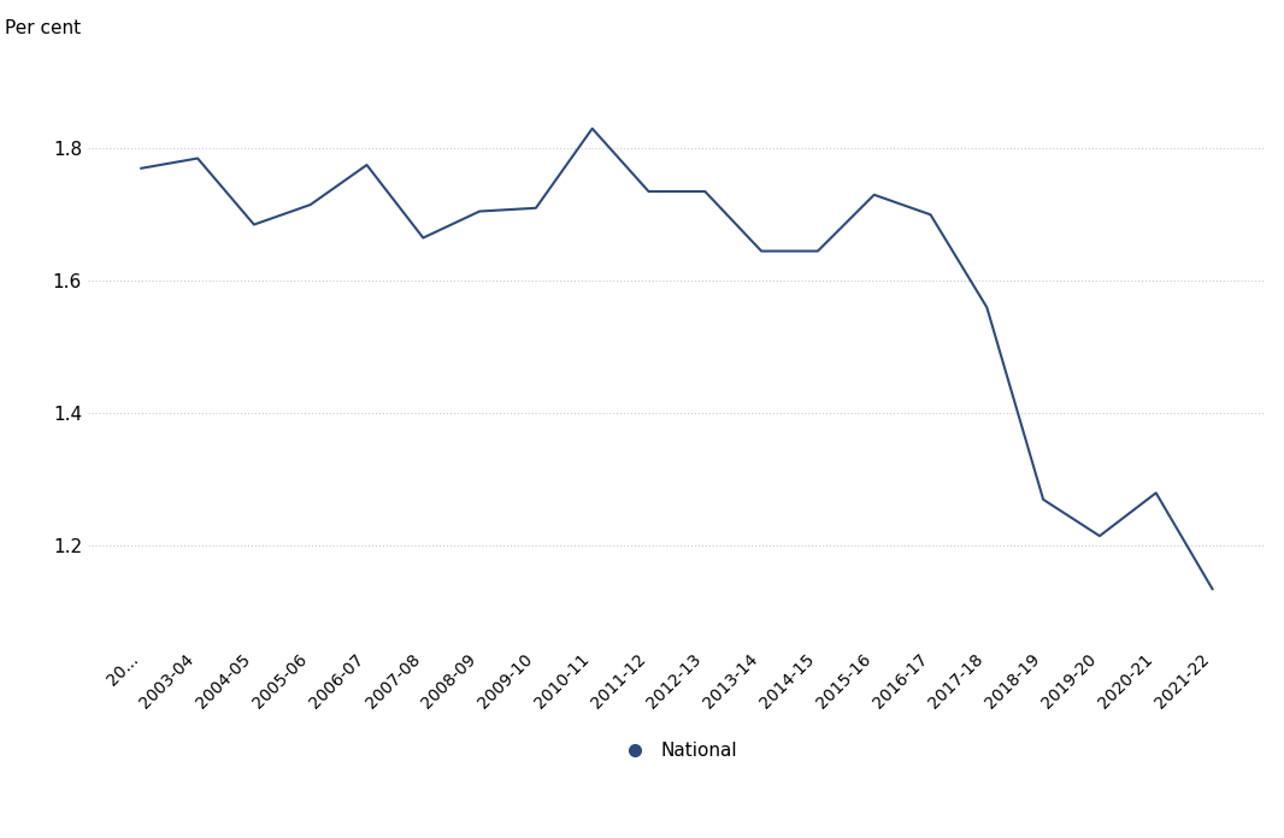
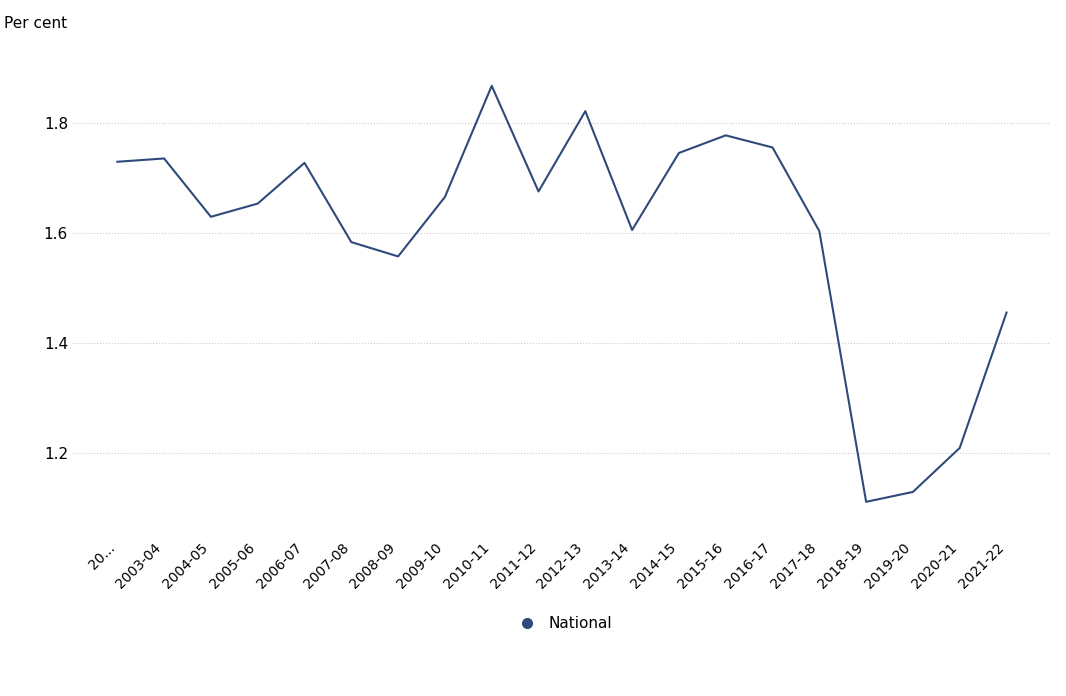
20...: 1.770 -> 1.730
2003-04: 1.785 -> 1.736
2004-05: 1.685 -> 1.630
2005-06: 1.715 -> 1.654
2006-07: 1.775 -> 1.728
2007-08: 1.665 -> 1.584
2008-09: 1.705 -> 1.558
2009-10: 1.710 -> 1.666
2010-11: 1.830 -> 1.868
2011-12: 1.735 -> 1.676
2012-13: 1.735 -> 1.822
2013-14: 1.645 -> 1.606
2014-15: 1.645 -> 1.746
2015-16: 1.730 -> 1.778
2016-17: 1.700 -> 1.756
2017-18: 1.560 -> 1.604
2018-19: 1.270 -> 1.112
2019-20: 1.215 -> 1.130
2020-21: 1.280 -> 1.210
2021-22: 1.135 -> 1.456
